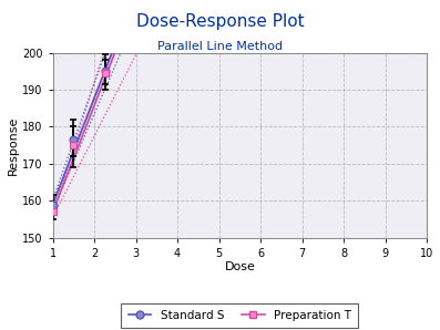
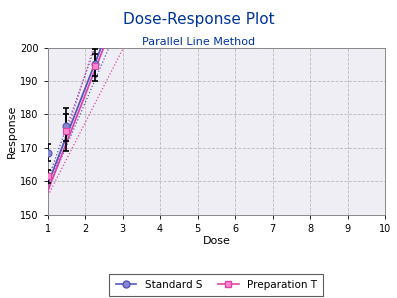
Standard S/1: 159.0 -> 168.5
Preparation T/1: 157.0 -> 161.5
